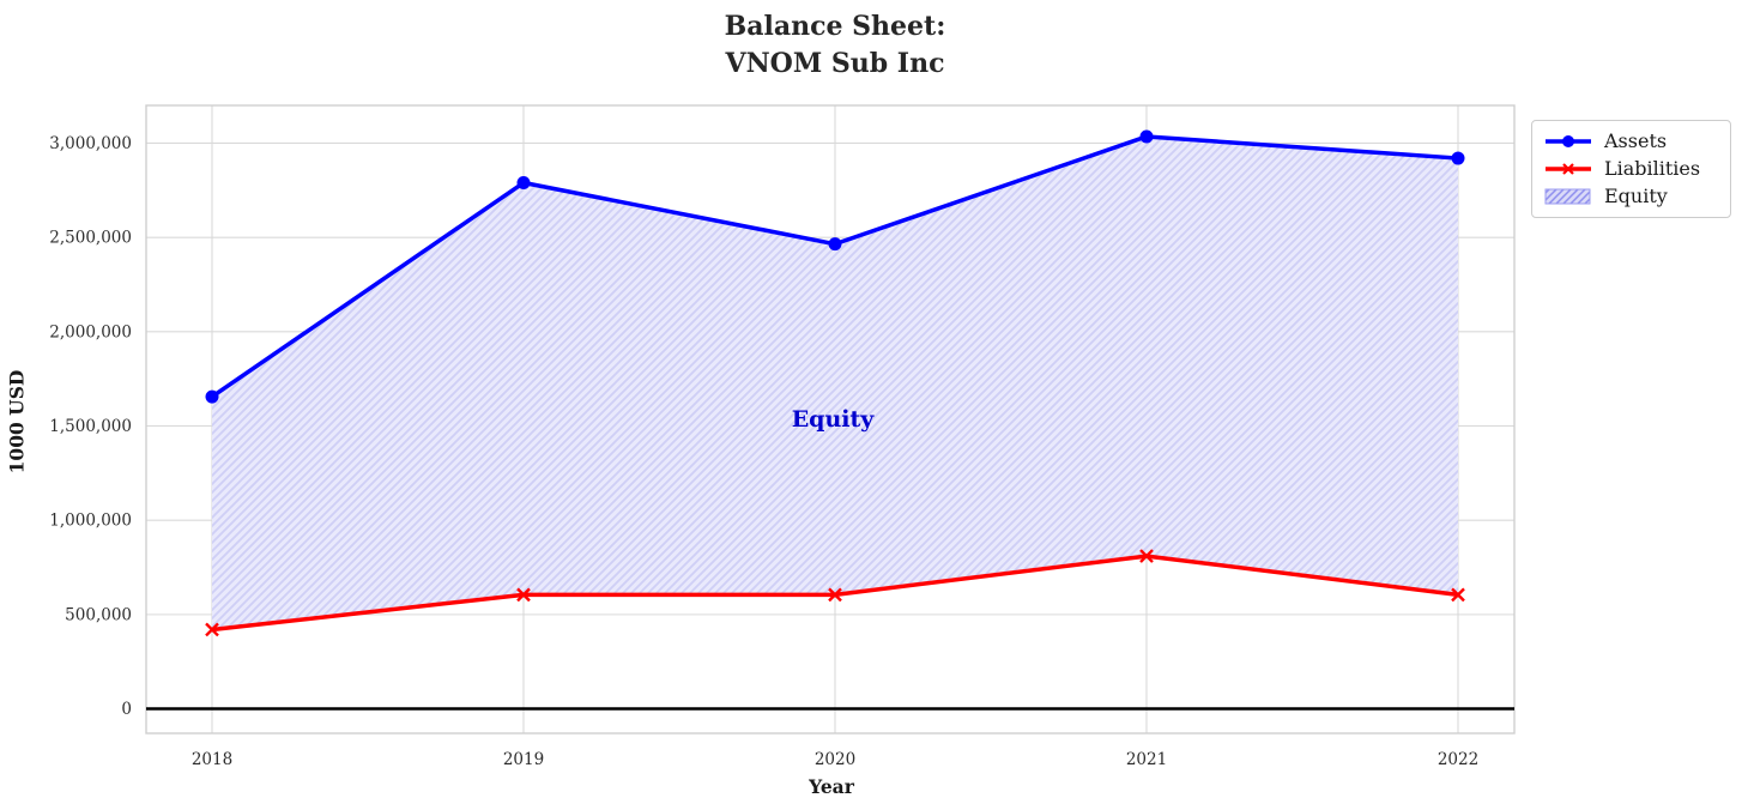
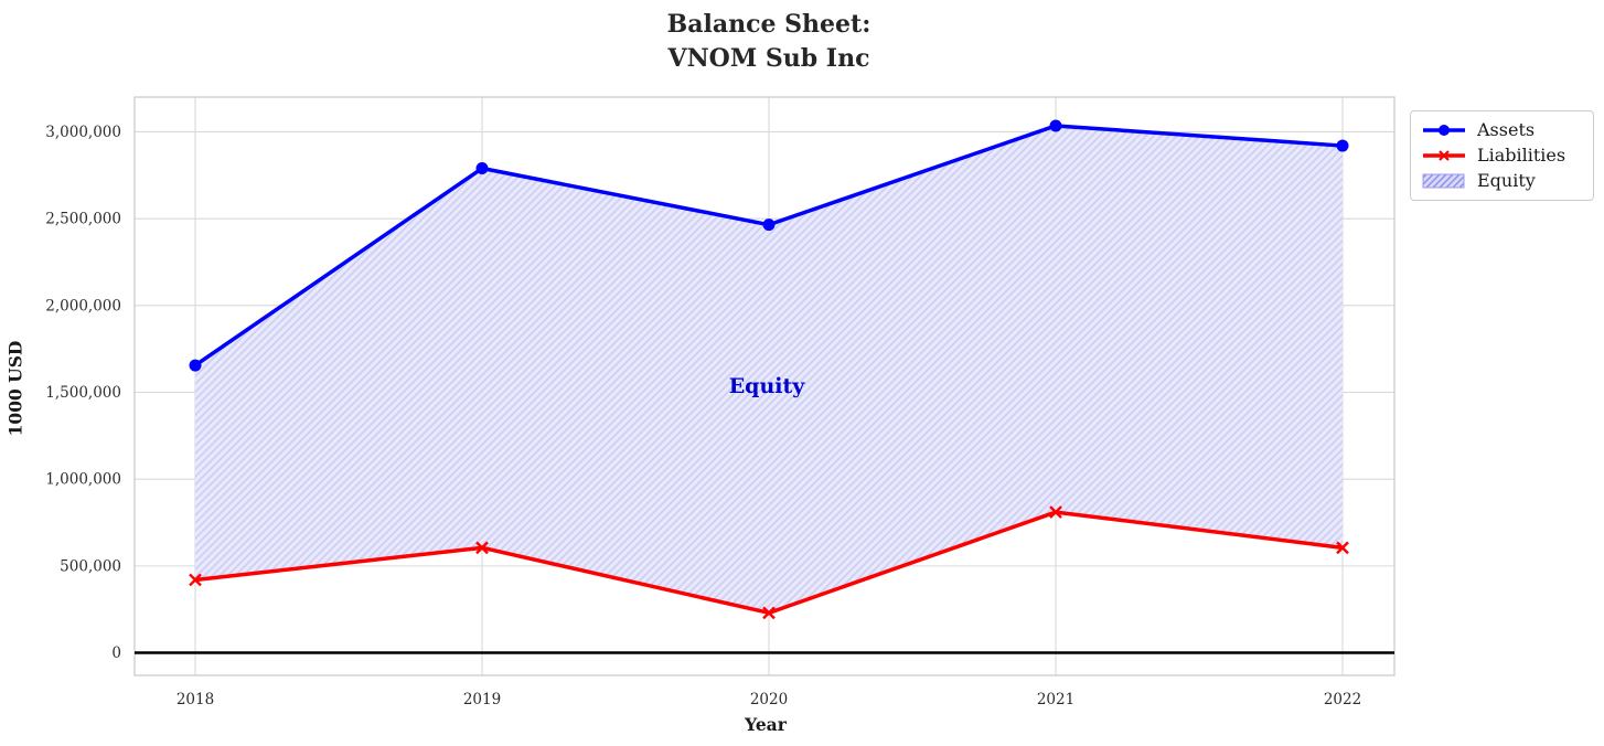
Liabilities/2020: 600000 -> 230000
